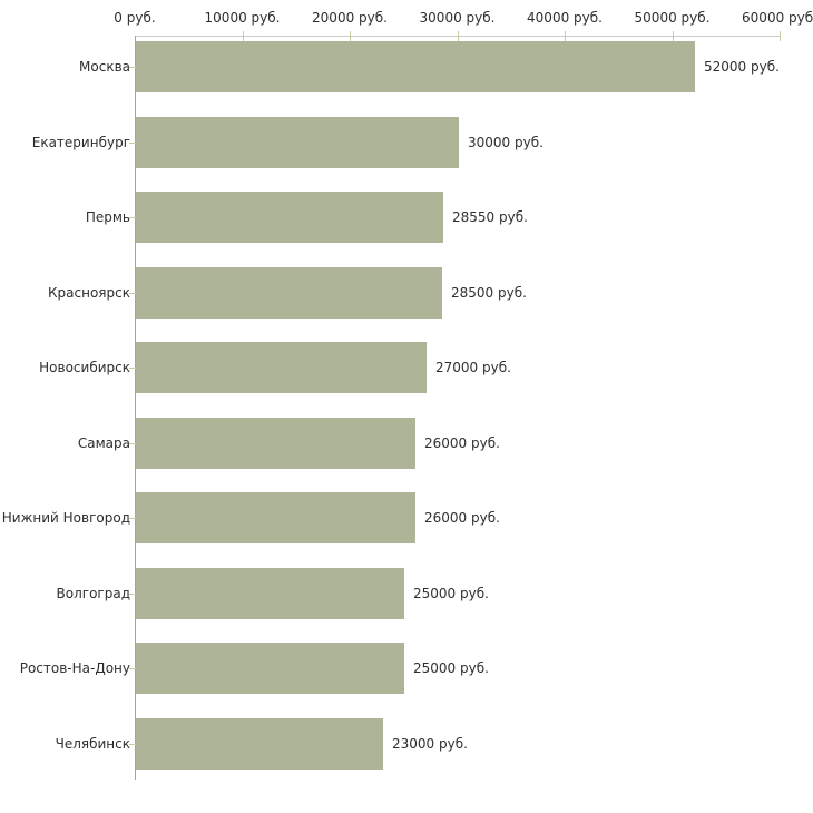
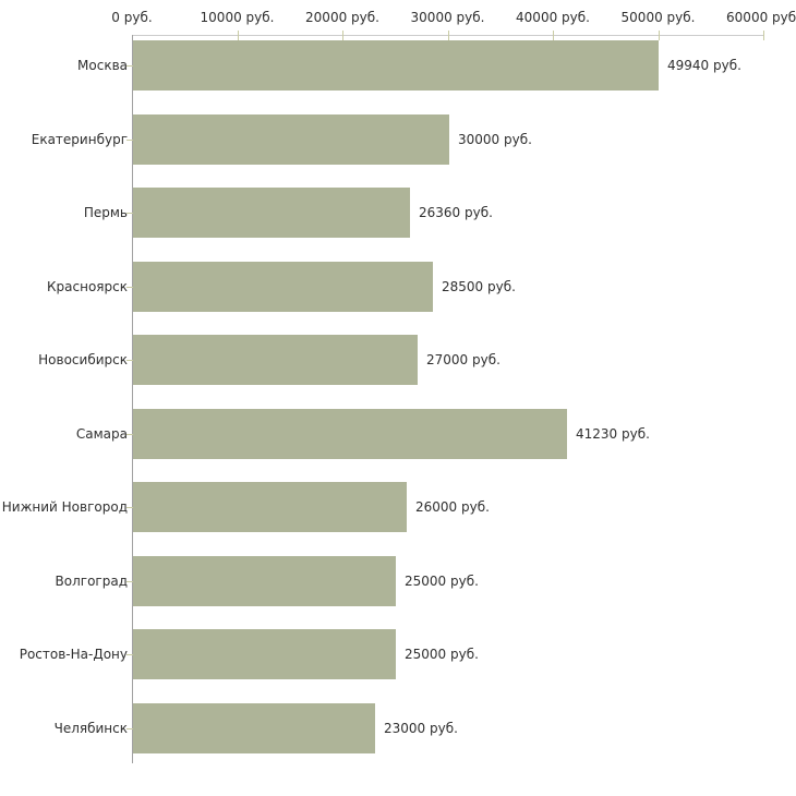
Москва: 52000 -> 49940
Пермь: 28550 -> 26360
Самара: 26000 -> 41230
